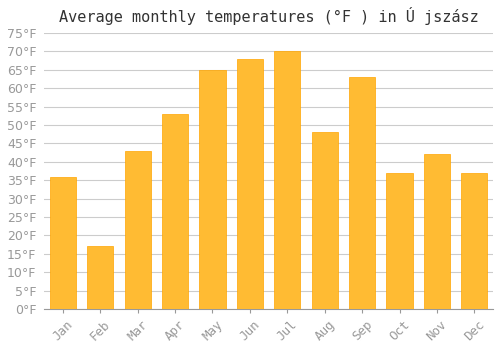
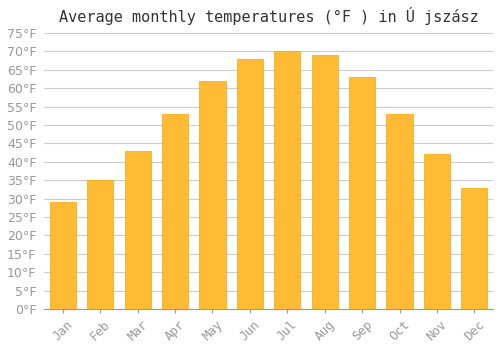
Jan: 36°F -> 29°F
Feb: 17°F -> 35°F
May: 65°F -> 62°F
Aug: 48°F -> 69°F
Oct: 37°F -> 53°F
Dec: 37°F -> 33°F
